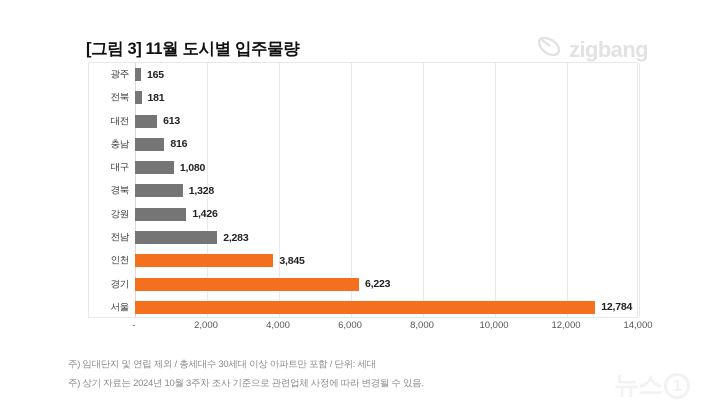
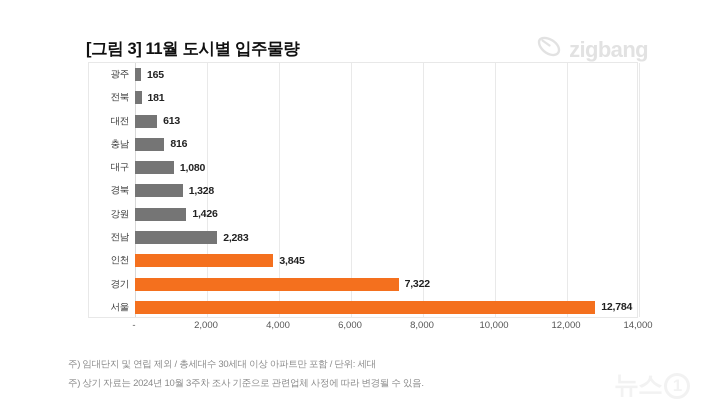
경기: 6,223 -> 7,322
